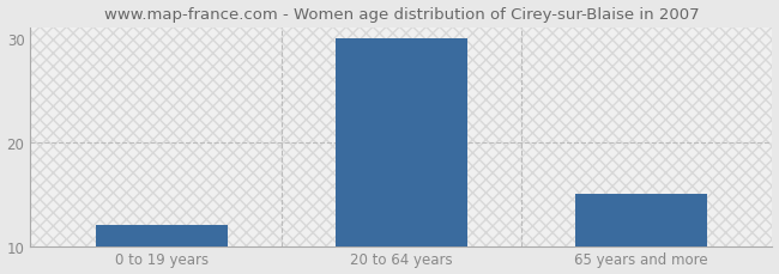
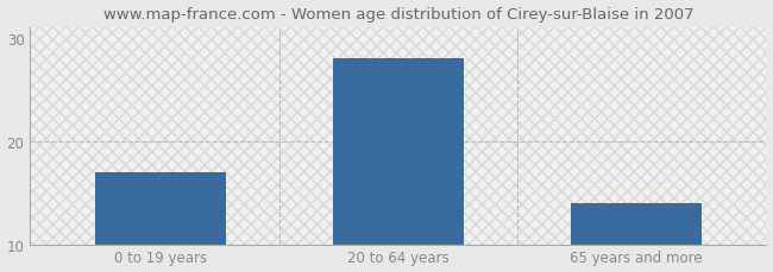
0 to 19 years: 12 -> 17
20 to 64 years: 30 -> 28
65 years and more: 15 -> 14
